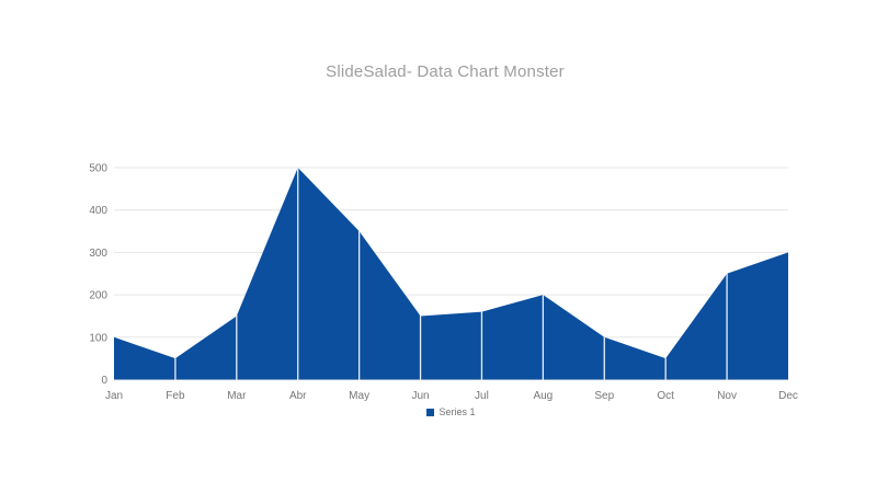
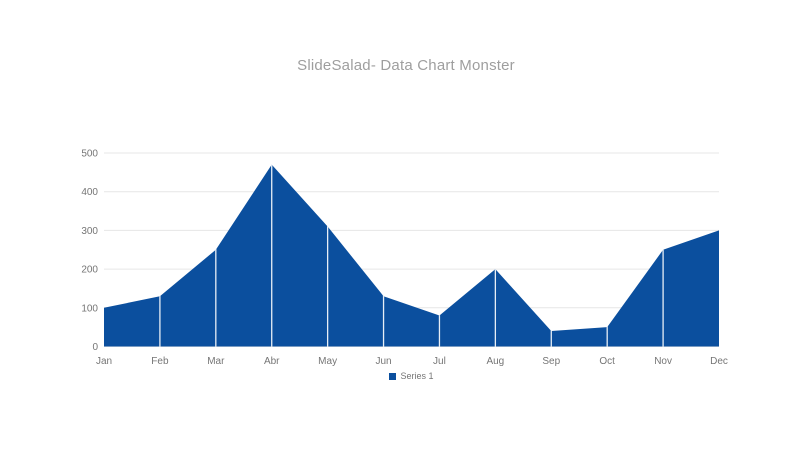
Feb: 50 -> 130
Mar: 150 -> 250
Abr: 500 -> 470
May: 350 -> 310
Jun: 150 -> 130
Jul: 160 -> 80
Sep: 100 -> 40
